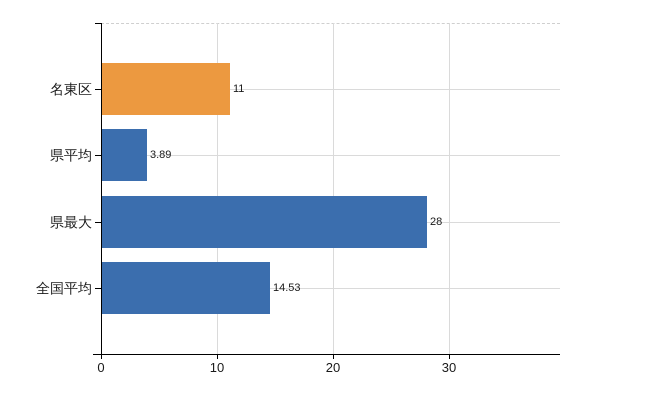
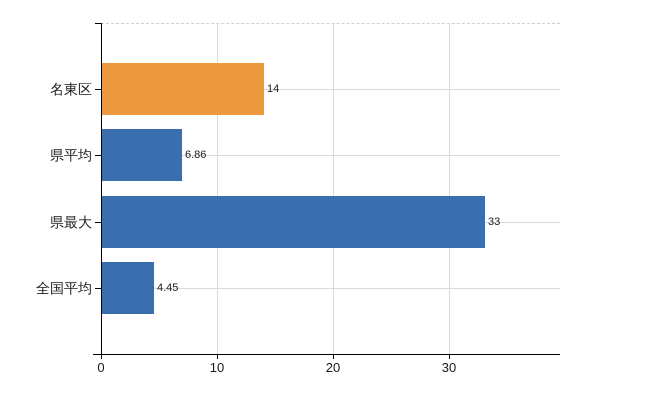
名東区: 11 -> 14
県平均: 3.89 -> 6.86
県最大: 28 -> 33
全国平均: 14.53 -> 4.45
